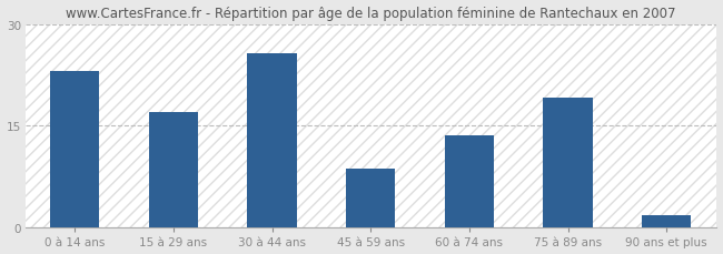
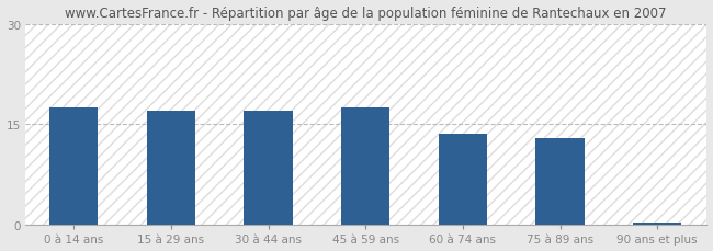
0 à 14 ans: 23.0 -> 17.5
30 à 44 ans: 25.6 -> 17.0
45 à 59 ans: 8.6 -> 17.5
75 à 89 ans: 19.2 -> 13.0
90 ans et plus: 1.8 -> 0.3
